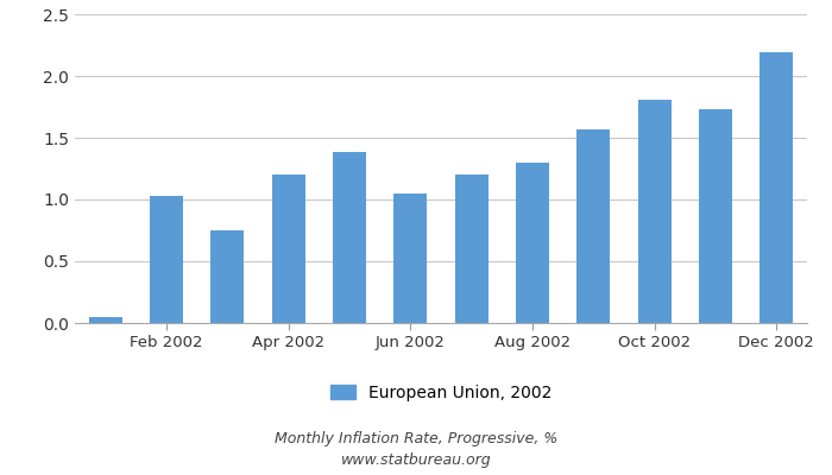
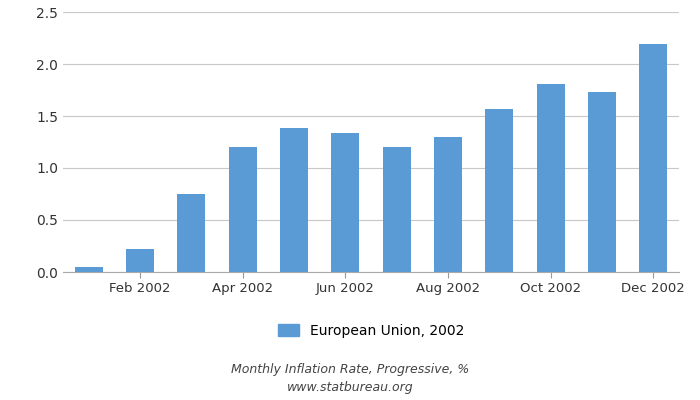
Feb 2002: 1.03 -> 0.22
Jun 2002: 1.05 -> 1.34
